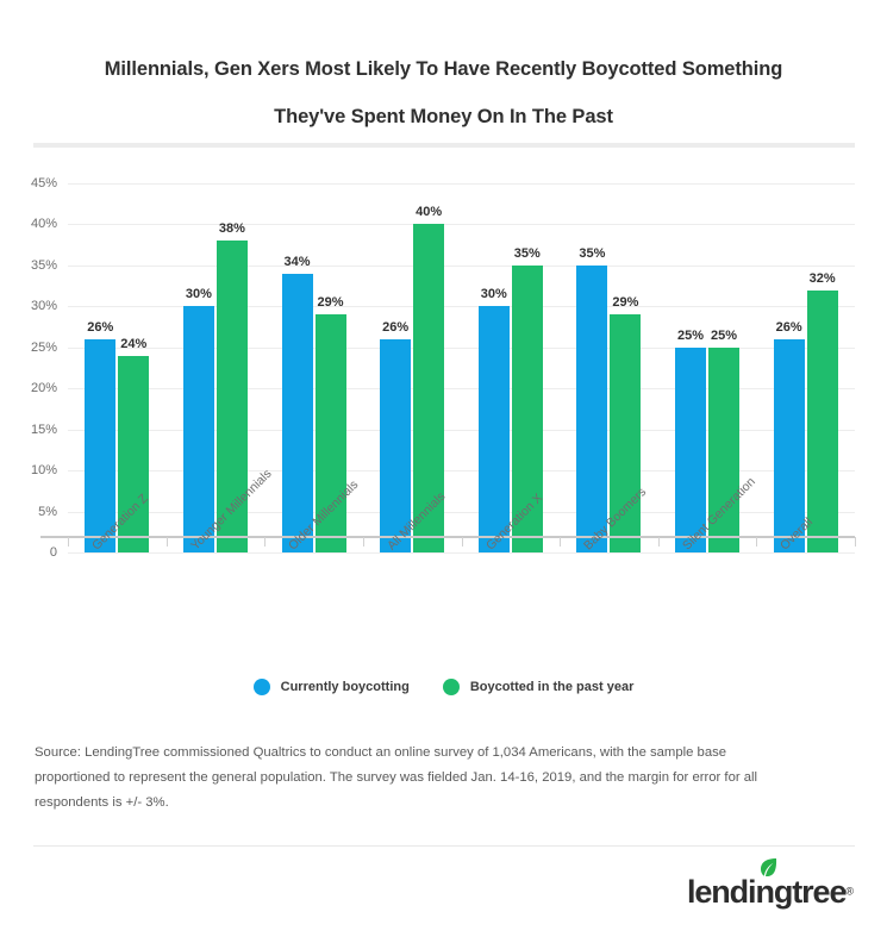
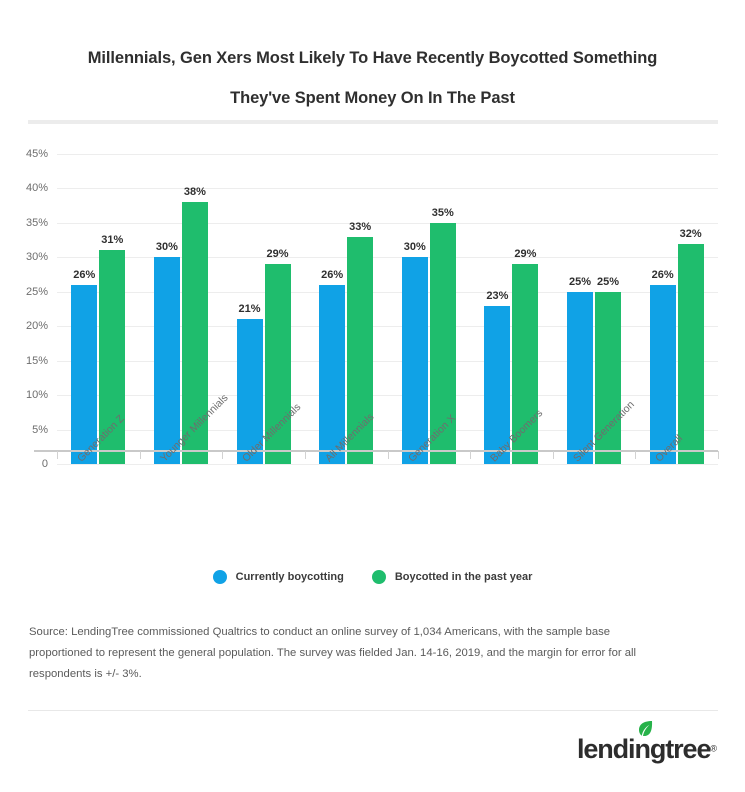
Boycotted in the past year/Generation Z: 24% -> 31%
Currently boycotting/Older Millennials: 34% -> 21%
Boycotted in the past year/All Millennials: 40% -> 33%
Currently boycotting/Baby Boomers: 35% -> 23%
